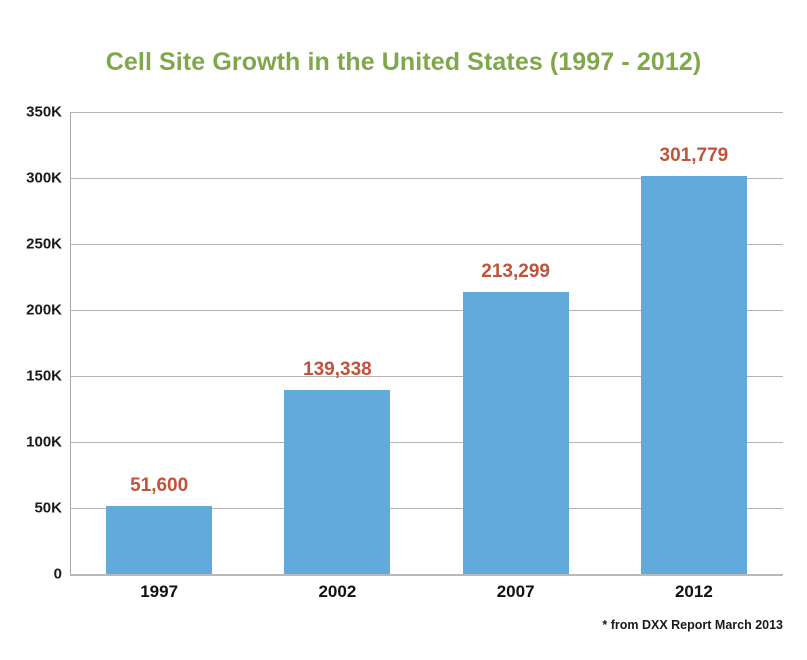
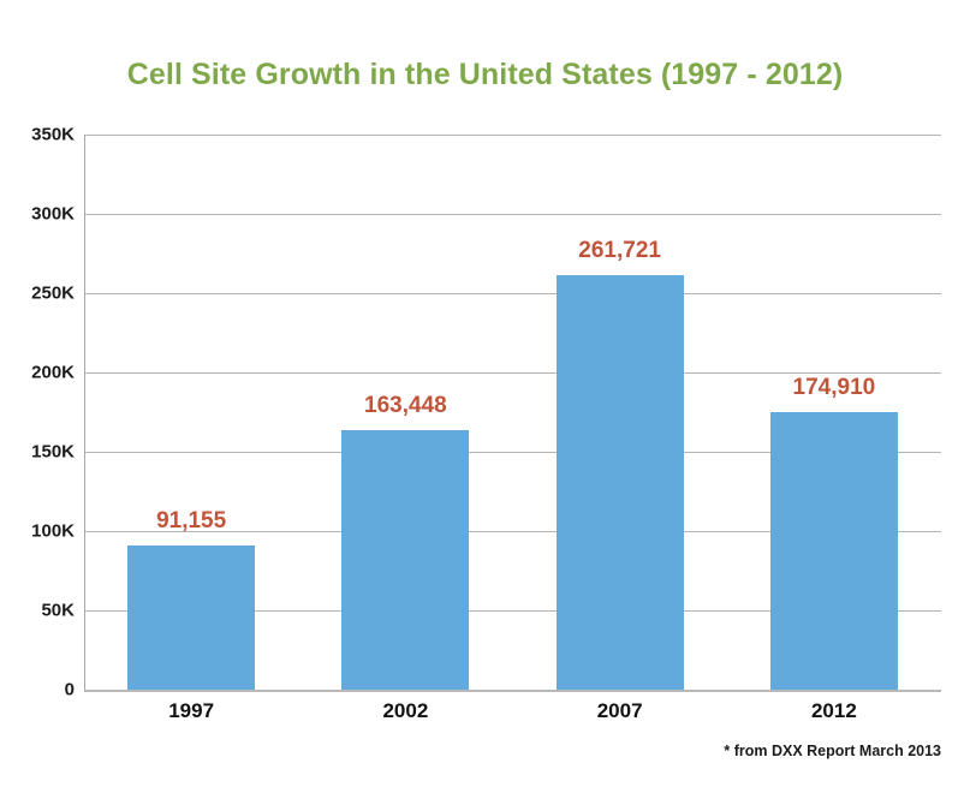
1997: 51,600 -> 91,155
2002: 139,338 -> 163,448
2007: 213,299 -> 261,721
2012: 301,779 -> 174,910
